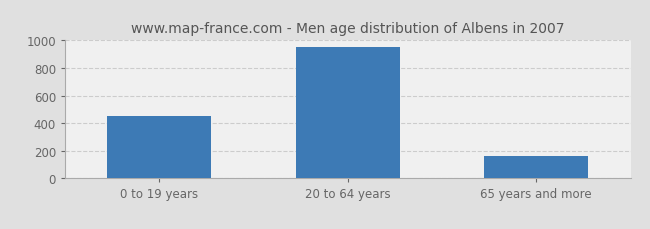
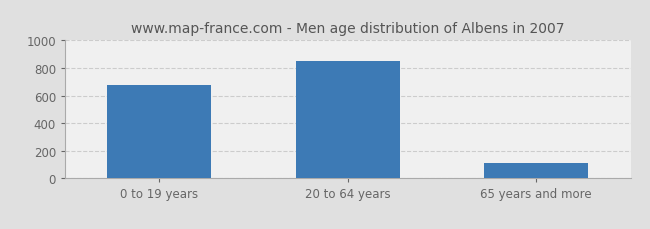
0 to 19 years: 450 -> 680
20 to 64 years: 960 -> 850
65 years and more: 160 -> 110
